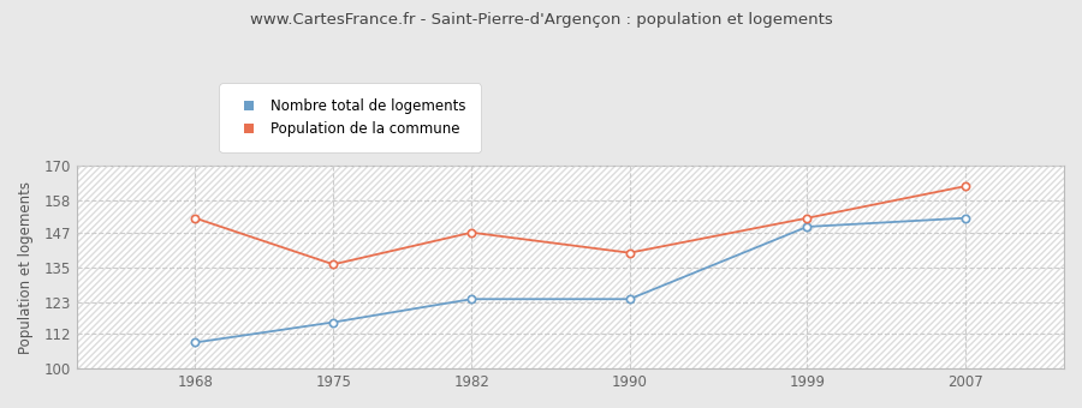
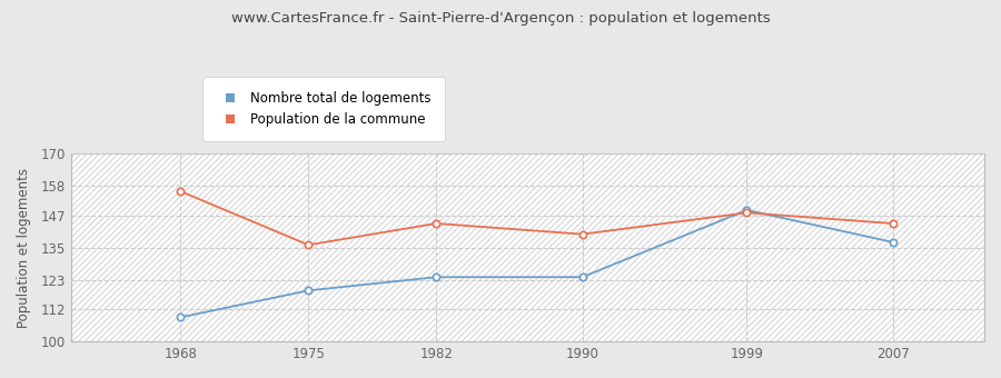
Population de la commune/1968: 152 -> 156
Nombre total de logements/1975: 116 -> 119
Population de la commune/1982: 147 -> 144
Population de la commune/1999: 152 -> 148
Nombre total de logements/2007: 152 -> 137
Population de la commune/2007: 163 -> 144
